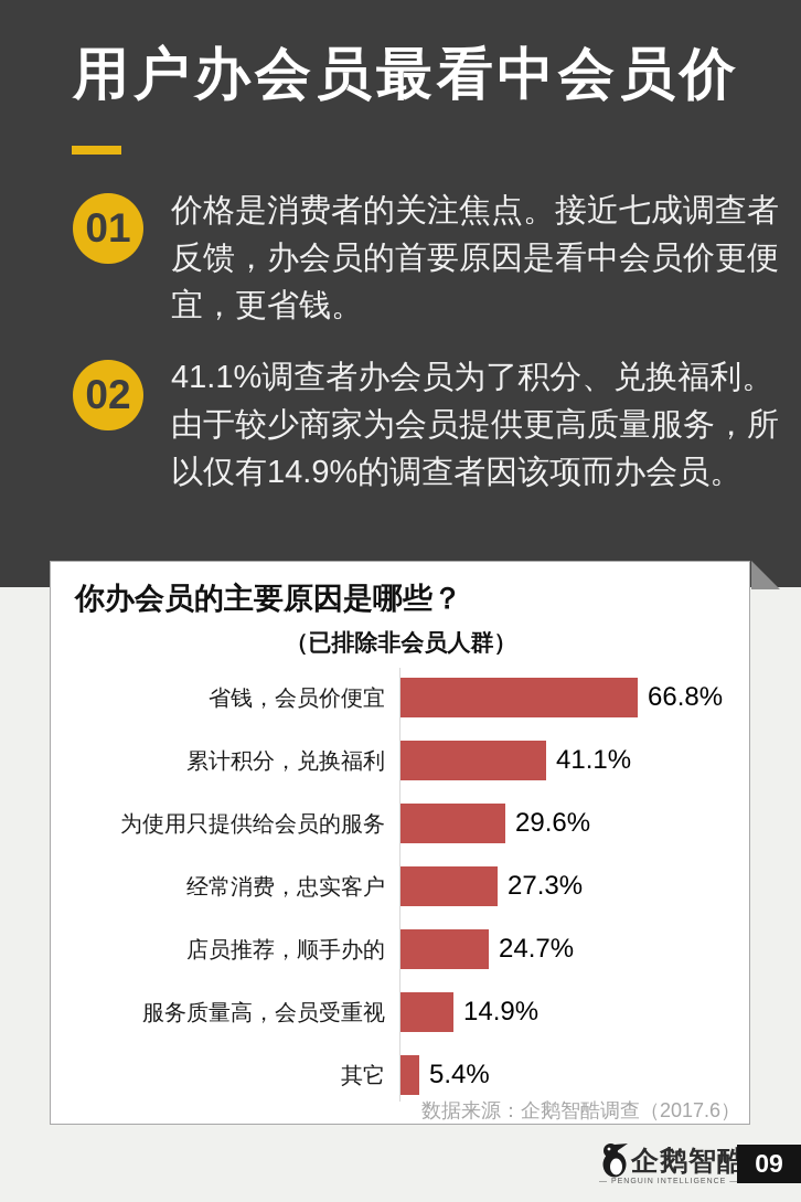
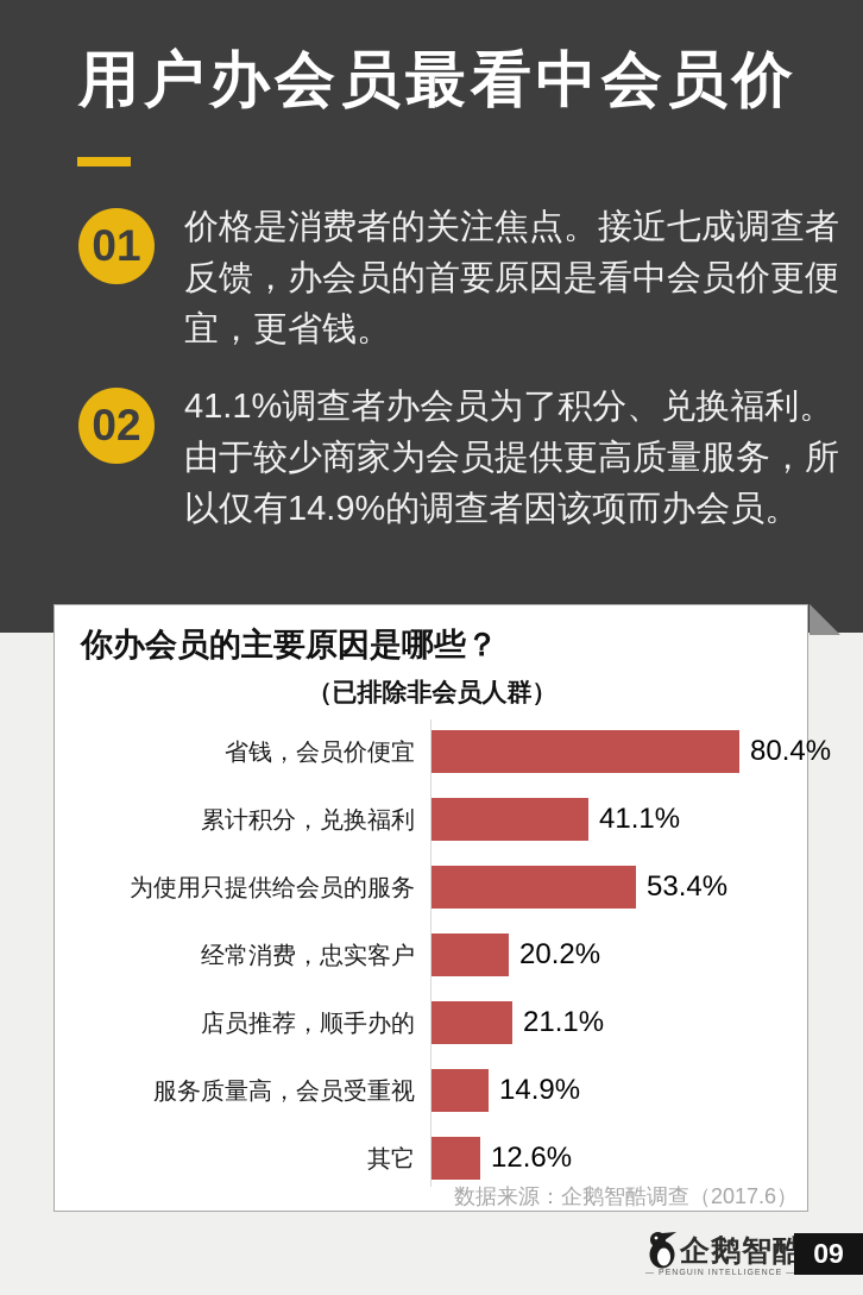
省钱，会员价便宜: 66.8% -> 80.4%
为使用只提供给会员的服务: 29.6% -> 53.4%
经常消费，忠实客户: 27.3% -> 20.2%
店员推荐，顺手办的: 24.7% -> 21.1%
其它: 5.4% -> 12.6%
